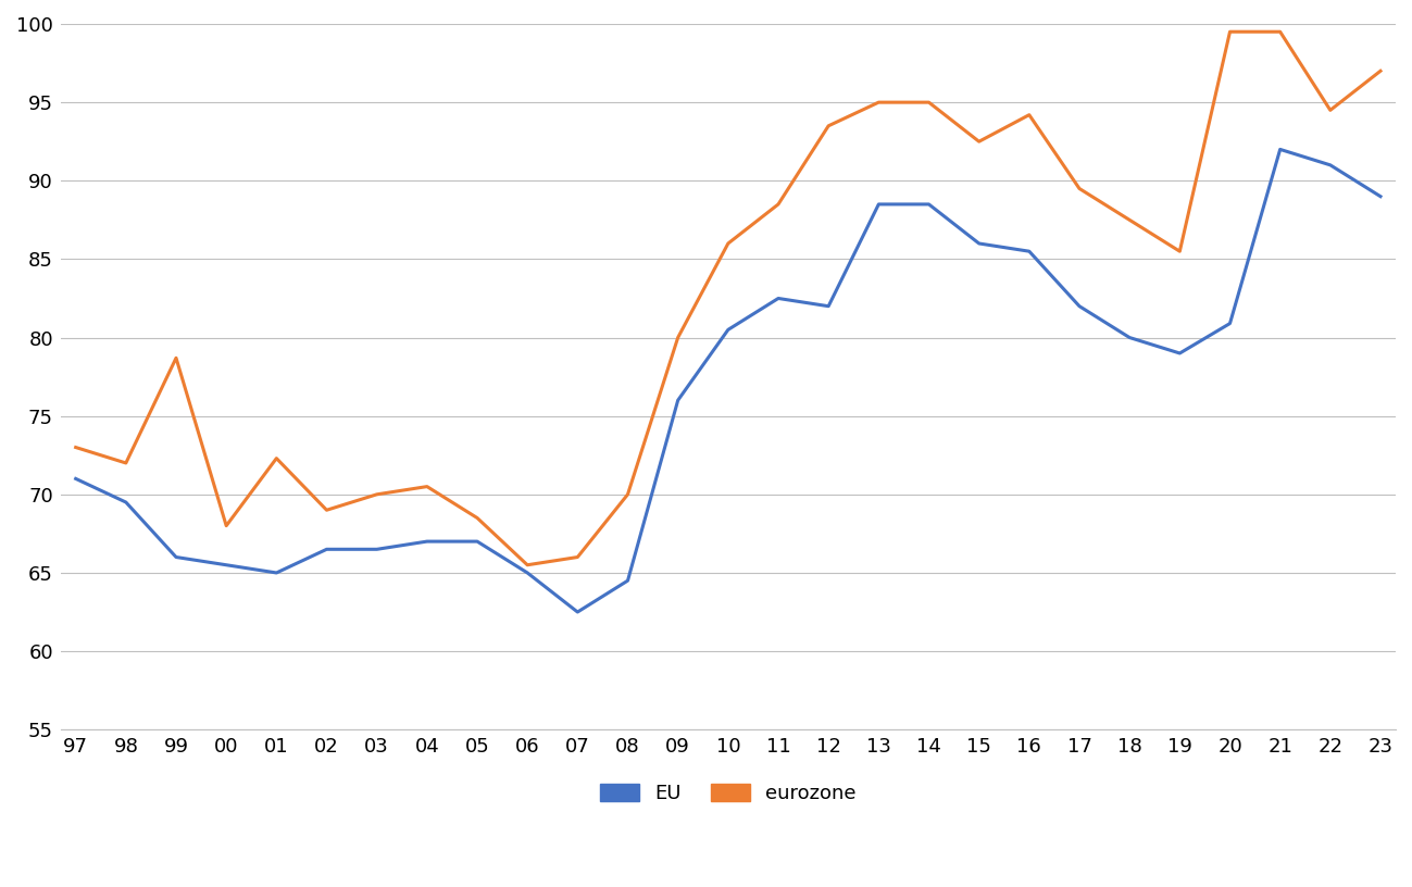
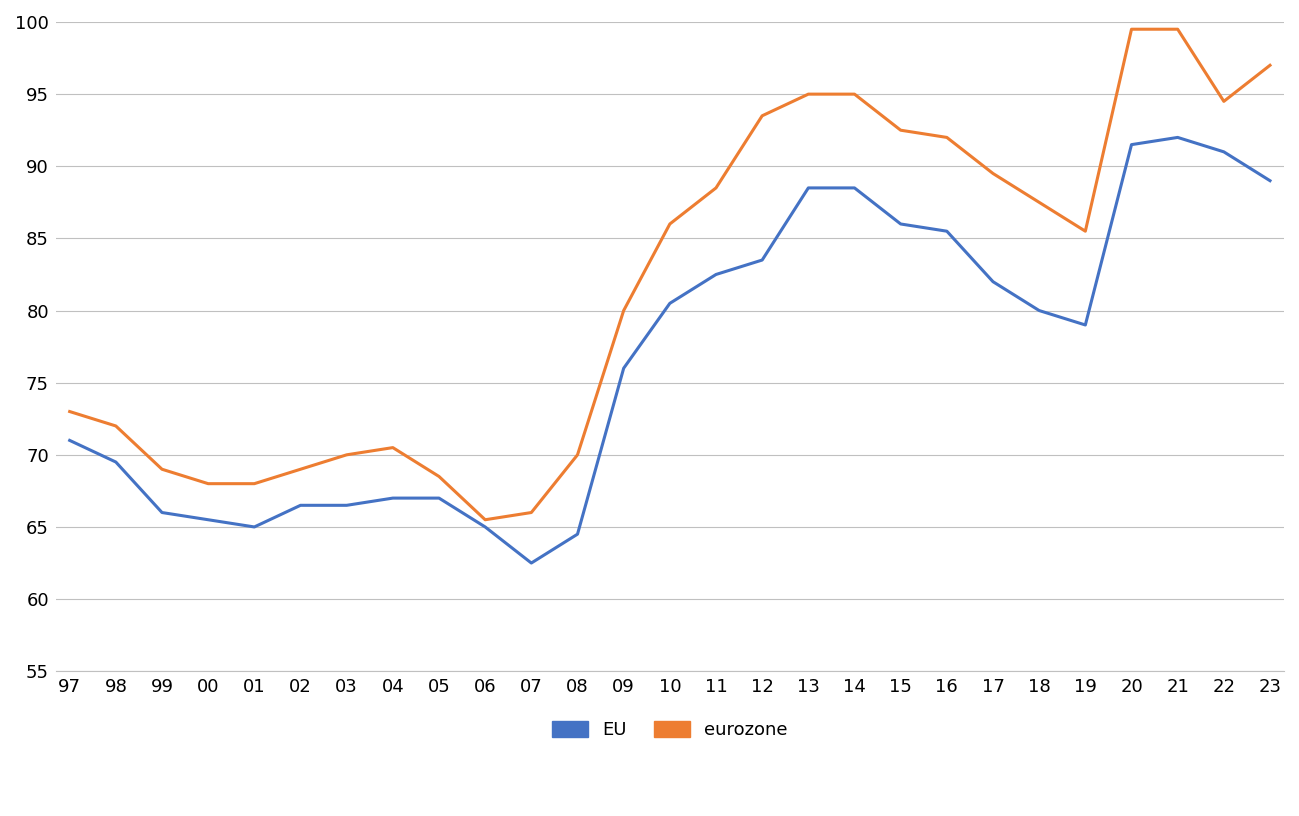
eurozone/99: 78.7 -> 69.0
eurozone/01: 72.3 -> 68.0
EU/12: 82.0 -> 83.5
eurozone/16: 94.2 -> 92.0
EU/20: 80.9 -> 91.5
